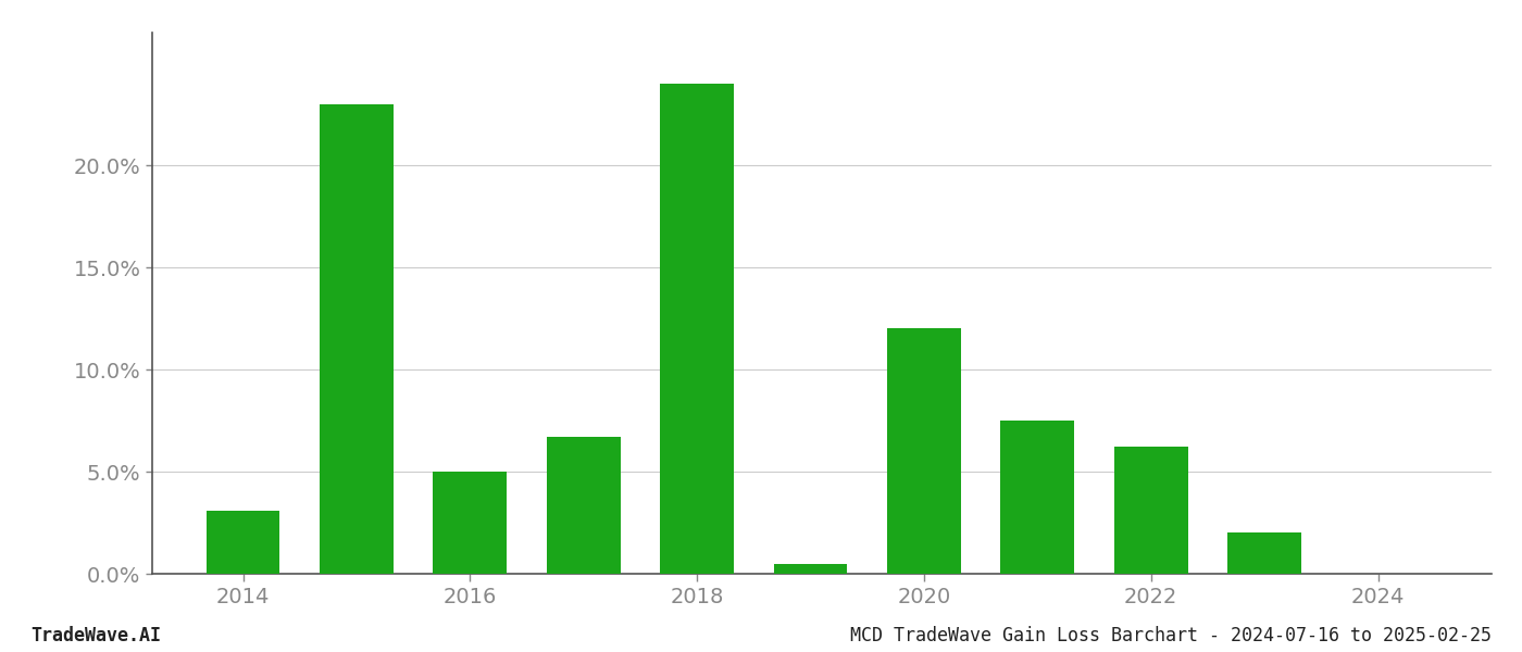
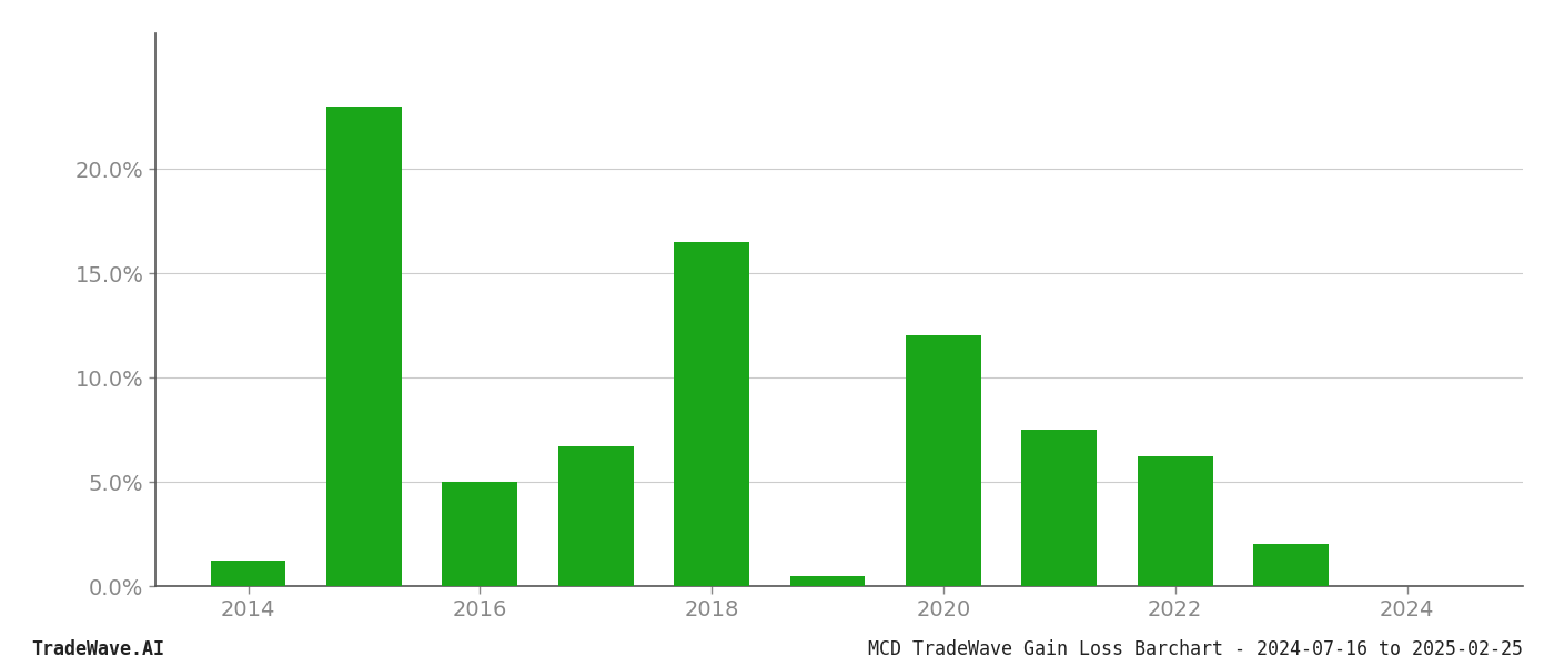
2014: 3.1% -> 1.2%
2018: 24.0% -> 16.5%
